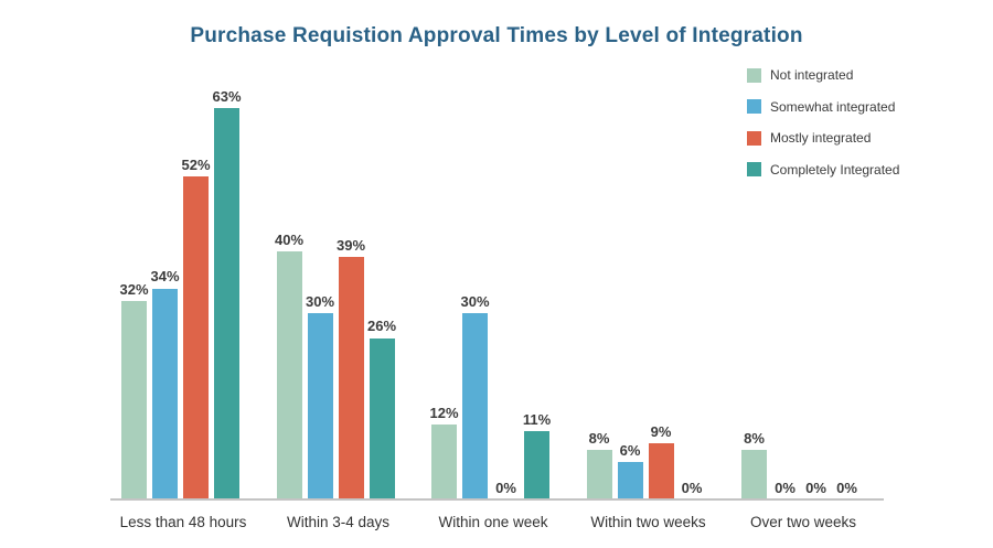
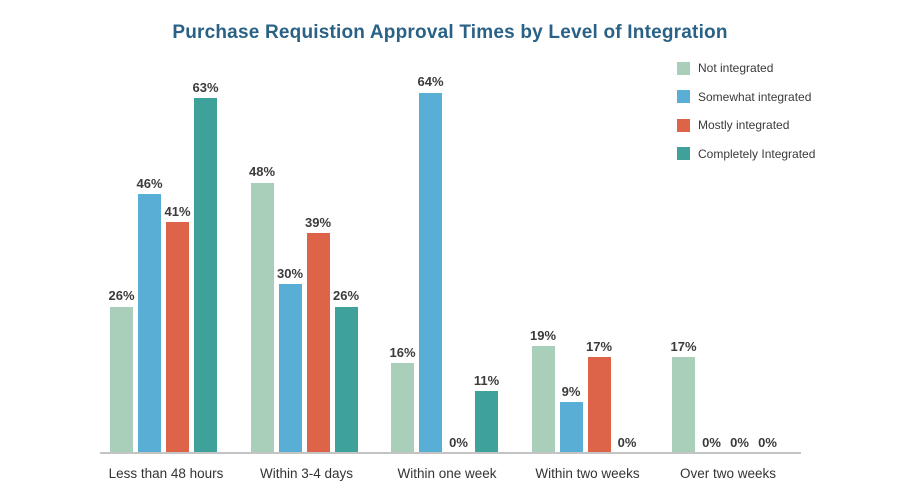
Not integrated/Less than 48 hours: 32% -> 26%
Somewhat integrated/Less than 48 hours: 34% -> 46%
Mostly integrated/Less than 48 hours: 52% -> 41%
Not integrated/Within 3-4 days: 40% -> 48%
Not integrated/Within one week: 12% -> 16%
Somewhat integrated/Within one week: 30% -> 64%
Not integrated/Within two weeks: 8% -> 19%
Somewhat integrated/Within two weeks: 6% -> 9%
Mostly integrated/Within two weeks: 9% -> 17%
Not integrated/Over two weeks: 8% -> 17%
